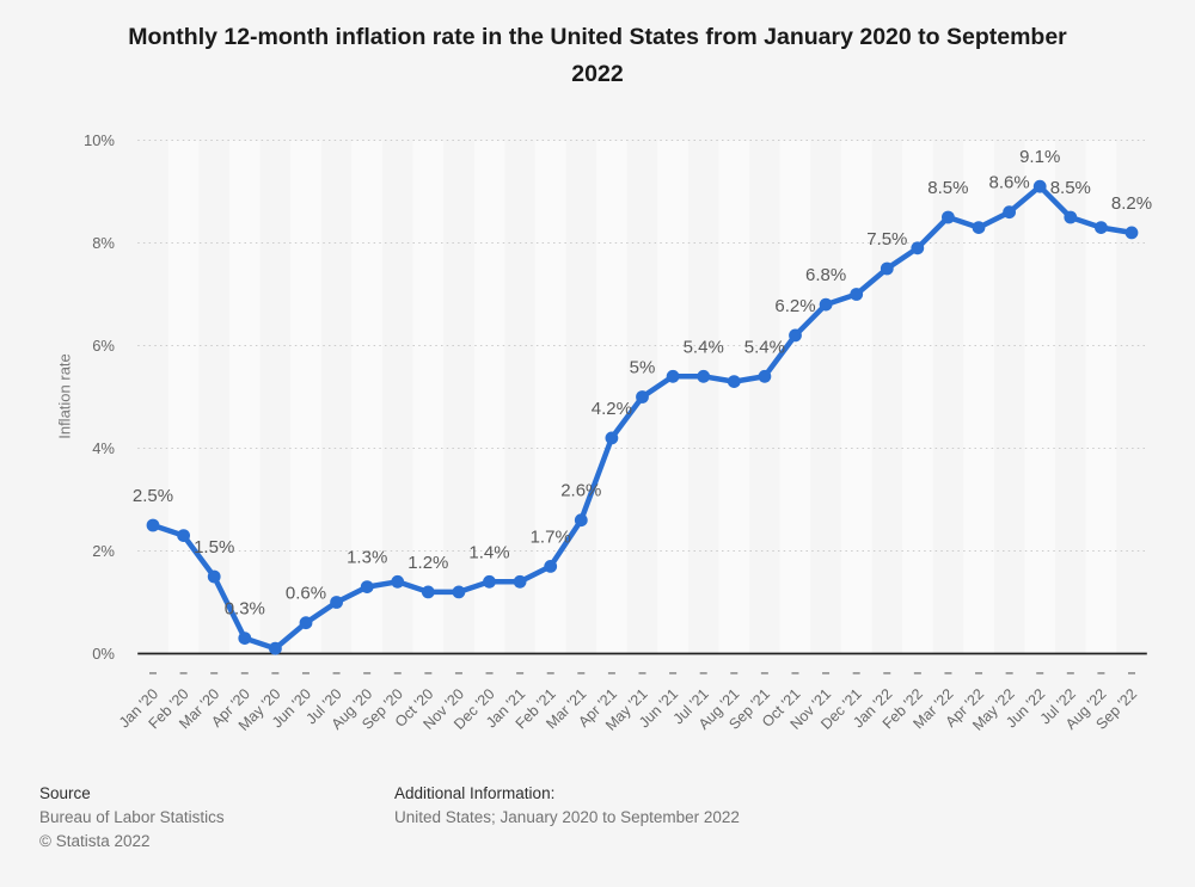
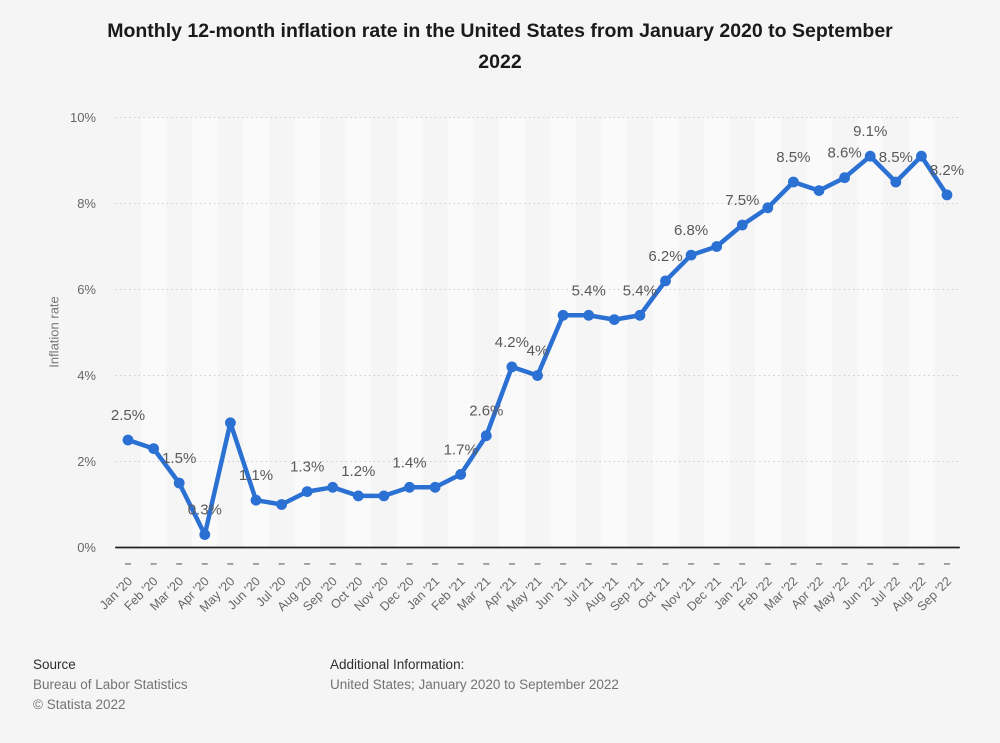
May '20: 0.1% -> 2.9%
Jun '20: 0.6% -> 1.1%
May '21: 5% -> 4%
Aug '22: 8.3% -> 9.1%
